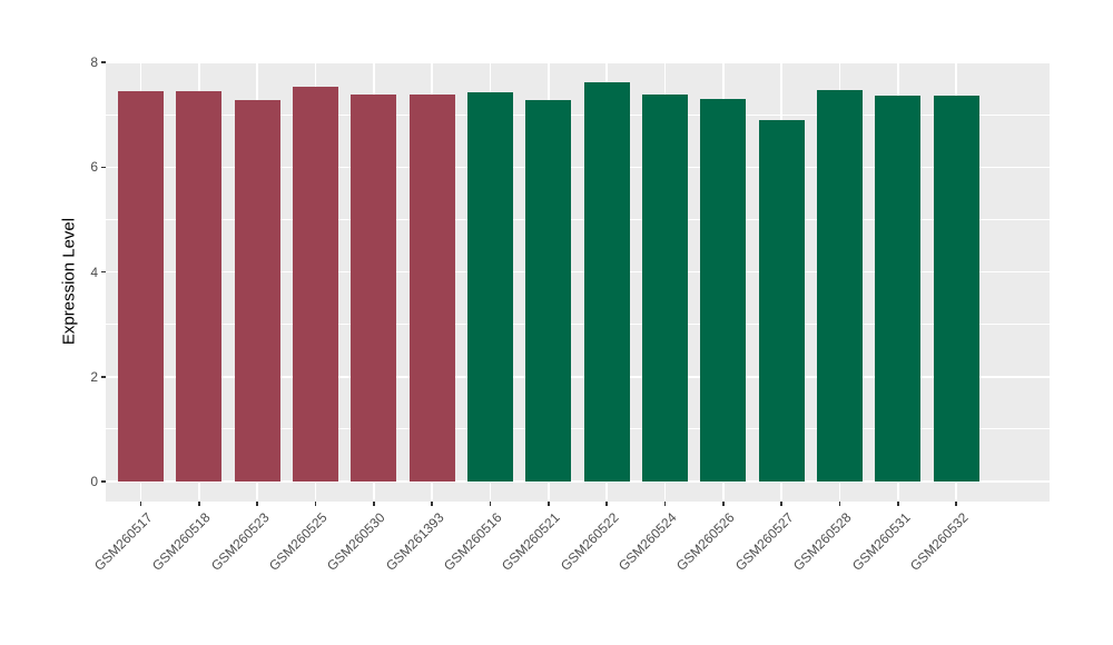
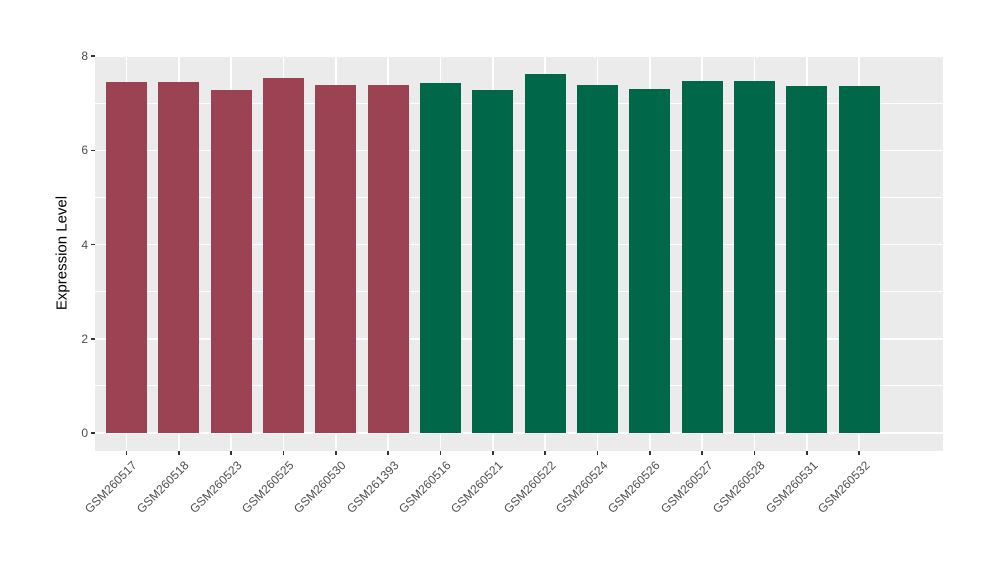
GSM260527: 6.9 -> 7.5
